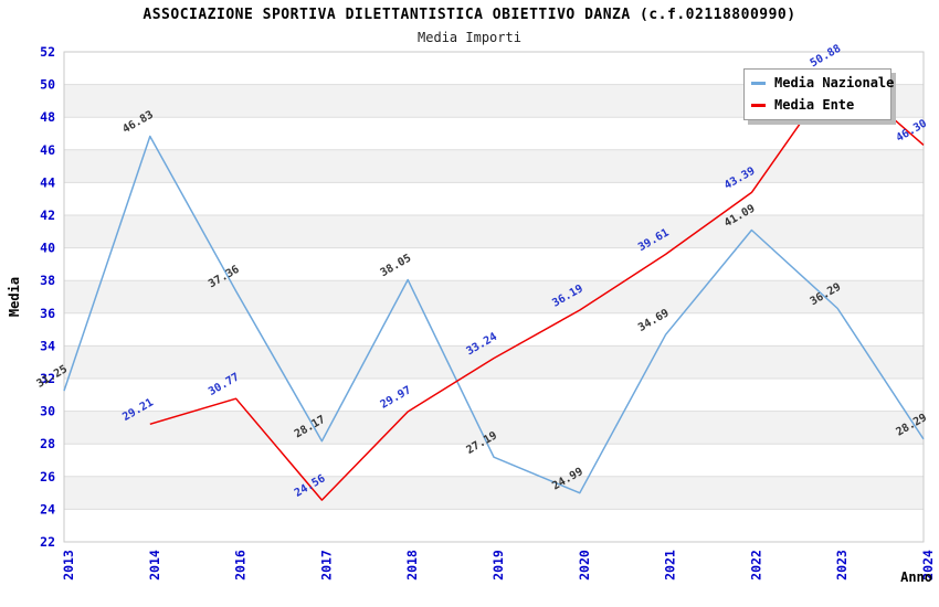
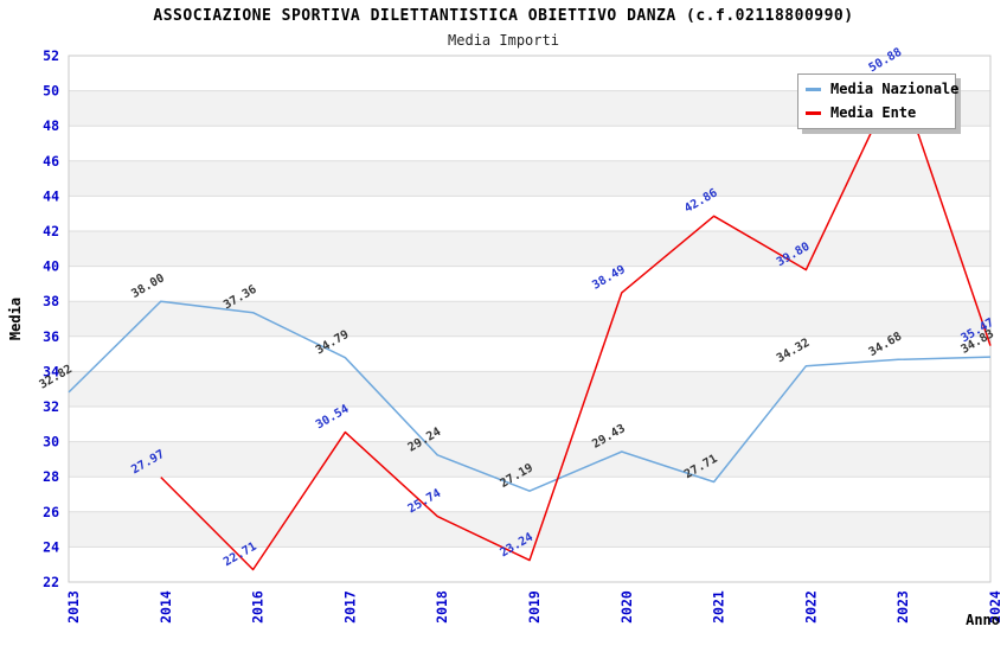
Media Nazionale/2013: 31.25 -> 32.82
Media Nazionale/2014: 46.83 -> 38.00
Media Ente/2014: 29.21 -> 27.97
Media Ente/2016: 30.77 -> 22.71
Media Nazionale/2017: 28.17 -> 34.79
Media Ente/2017: 24.56 -> 30.54
Media Nazionale/2018: 38.05 -> 29.24
Media Ente/2018: 29.97 -> 25.74
Media Ente/2019: 33.24 -> 23.24
Media Nazionale/2020: 24.99 -> 29.43
Media Ente/2020: 36.19 -> 38.49
Media Nazionale/2021: 34.69 -> 27.71
Media Ente/2021: 39.61 -> 42.86
Media Nazionale/2022: 41.09 -> 34.32
Media Ente/2022: 43.39 -> 39.80
Media Nazionale/2023: 36.29 -> 34.68
Media Nazionale/2024: 28.29 -> 34.83
Media Ente/2024: 46.30 -> 35.47
